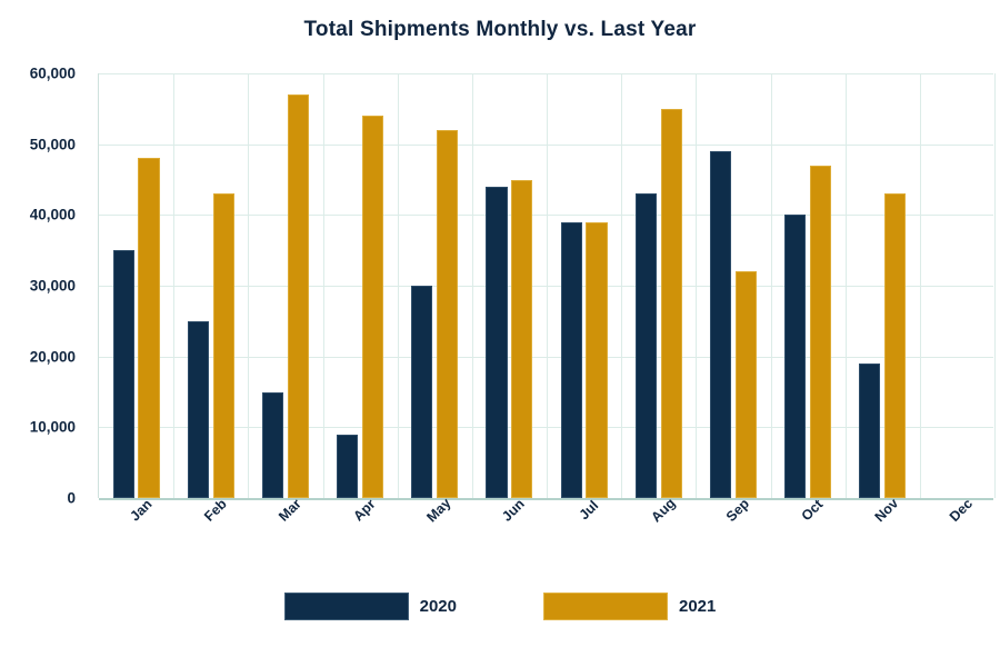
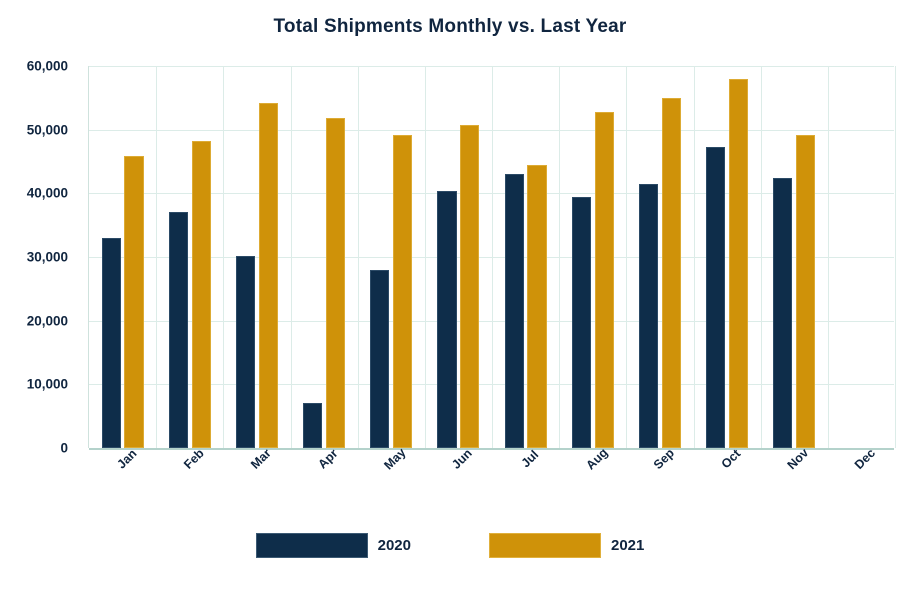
2020/Jan: 35000 -> 33000
2021/Jan: 48000 -> 46000
2020/Feb: 25000 -> 37000
2021/Feb: 43000 -> 48000
2020/Mar: 15000 -> 30000
2021/Mar: 57000 -> 54000
2020/Apr: 9000 -> 7000
2021/Apr: 54000 -> 52000
2020/May: 30000 -> 28000
2021/May: 52000 -> 49000
2020/Jun: 44000 -> 40000
2021/Jun: 45000 -> 51000
2020/Jul: 39000 -> 43000
2021/Jul: 39000 -> 44000
2020/Aug: 43000 -> 39000
2021/Aug: 55000 -> 53000
2020/Sep: 49000 -> 42000
2021/Sep: 32000 -> 55000
2020/Oct: 40000 -> 47000
2021/Oct: 47000 -> 58000
2020/Nov: 19000 -> 42000
2021/Nov: 43000 -> 49000
